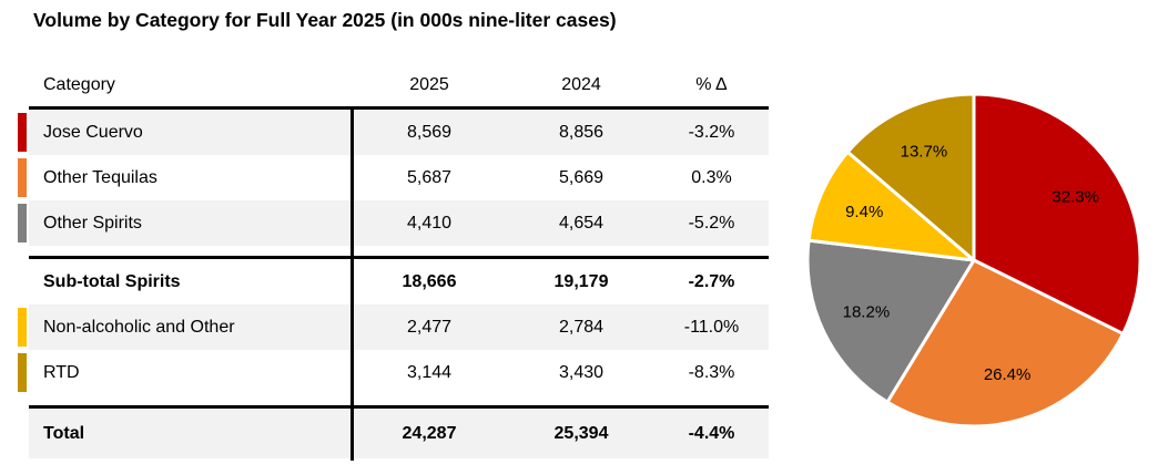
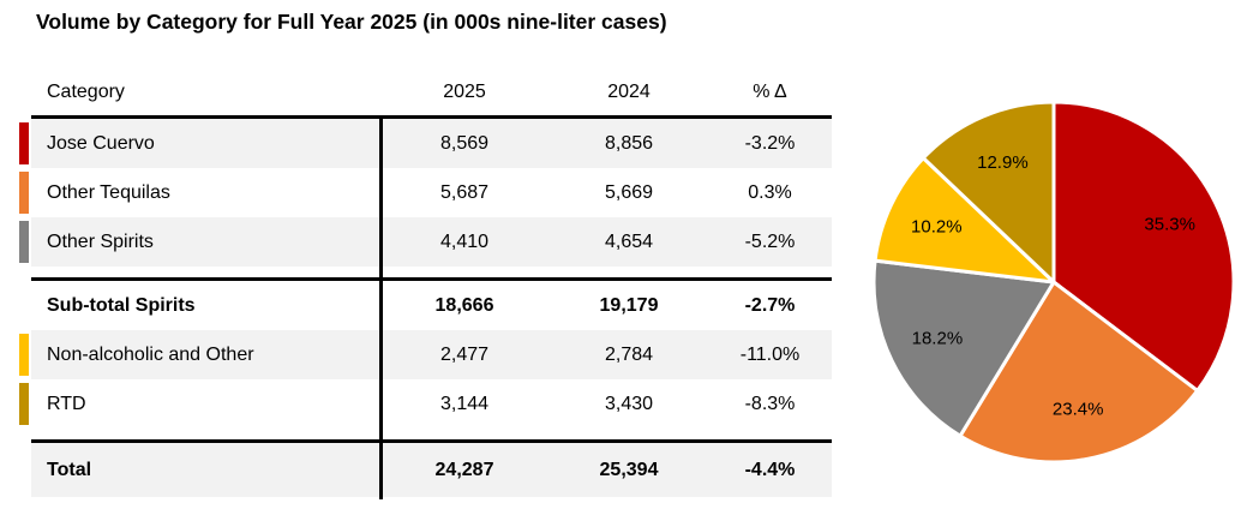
Jose Cuervo: 32.3% -> 35.3%
Other Tequilas: 26.4% -> 23.4%
Non-alcoholic and Other: 9.4% -> 10.2%
RTD: 13.7% -> 12.9%
